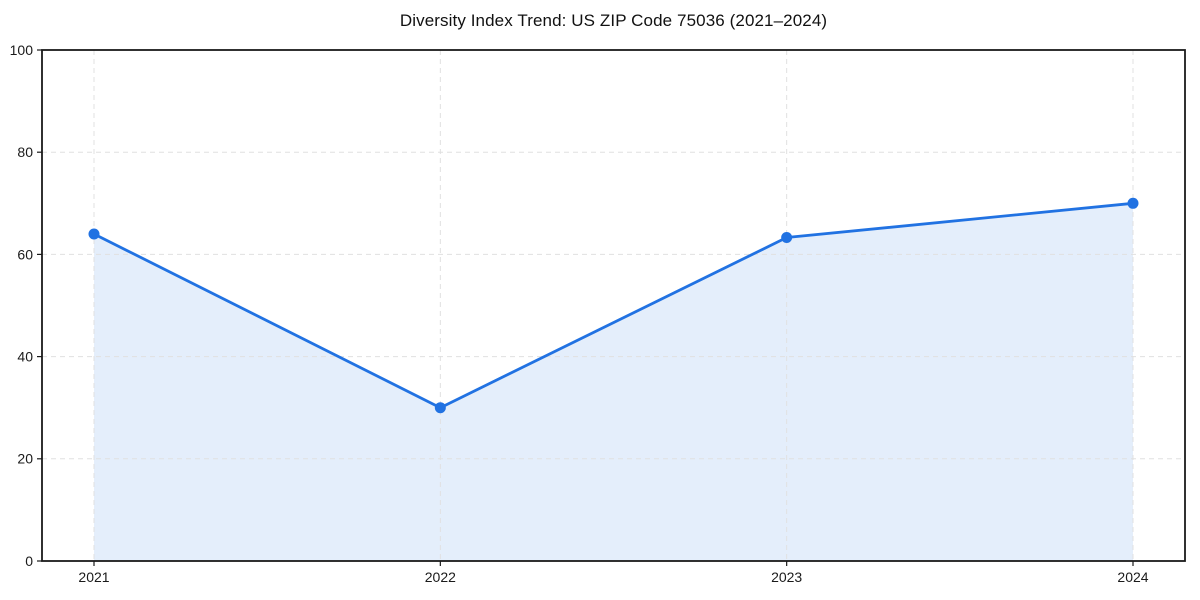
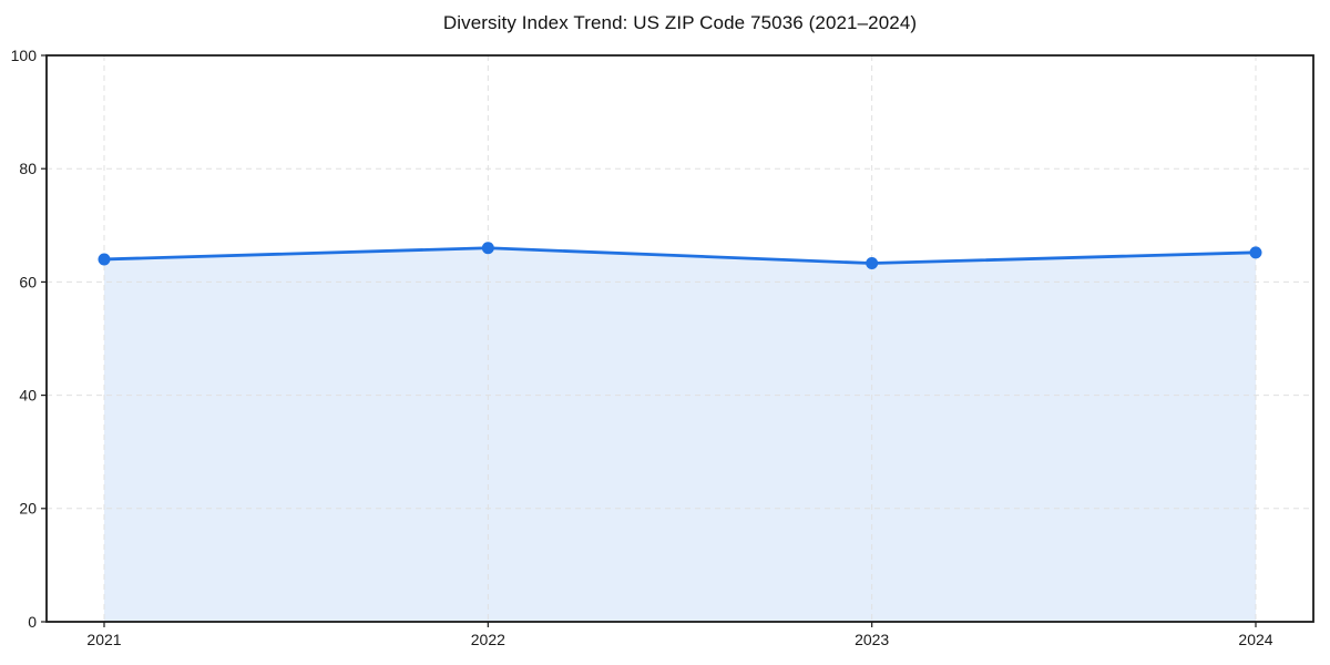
2022: 30 -> 66
2024: 70 -> 65
